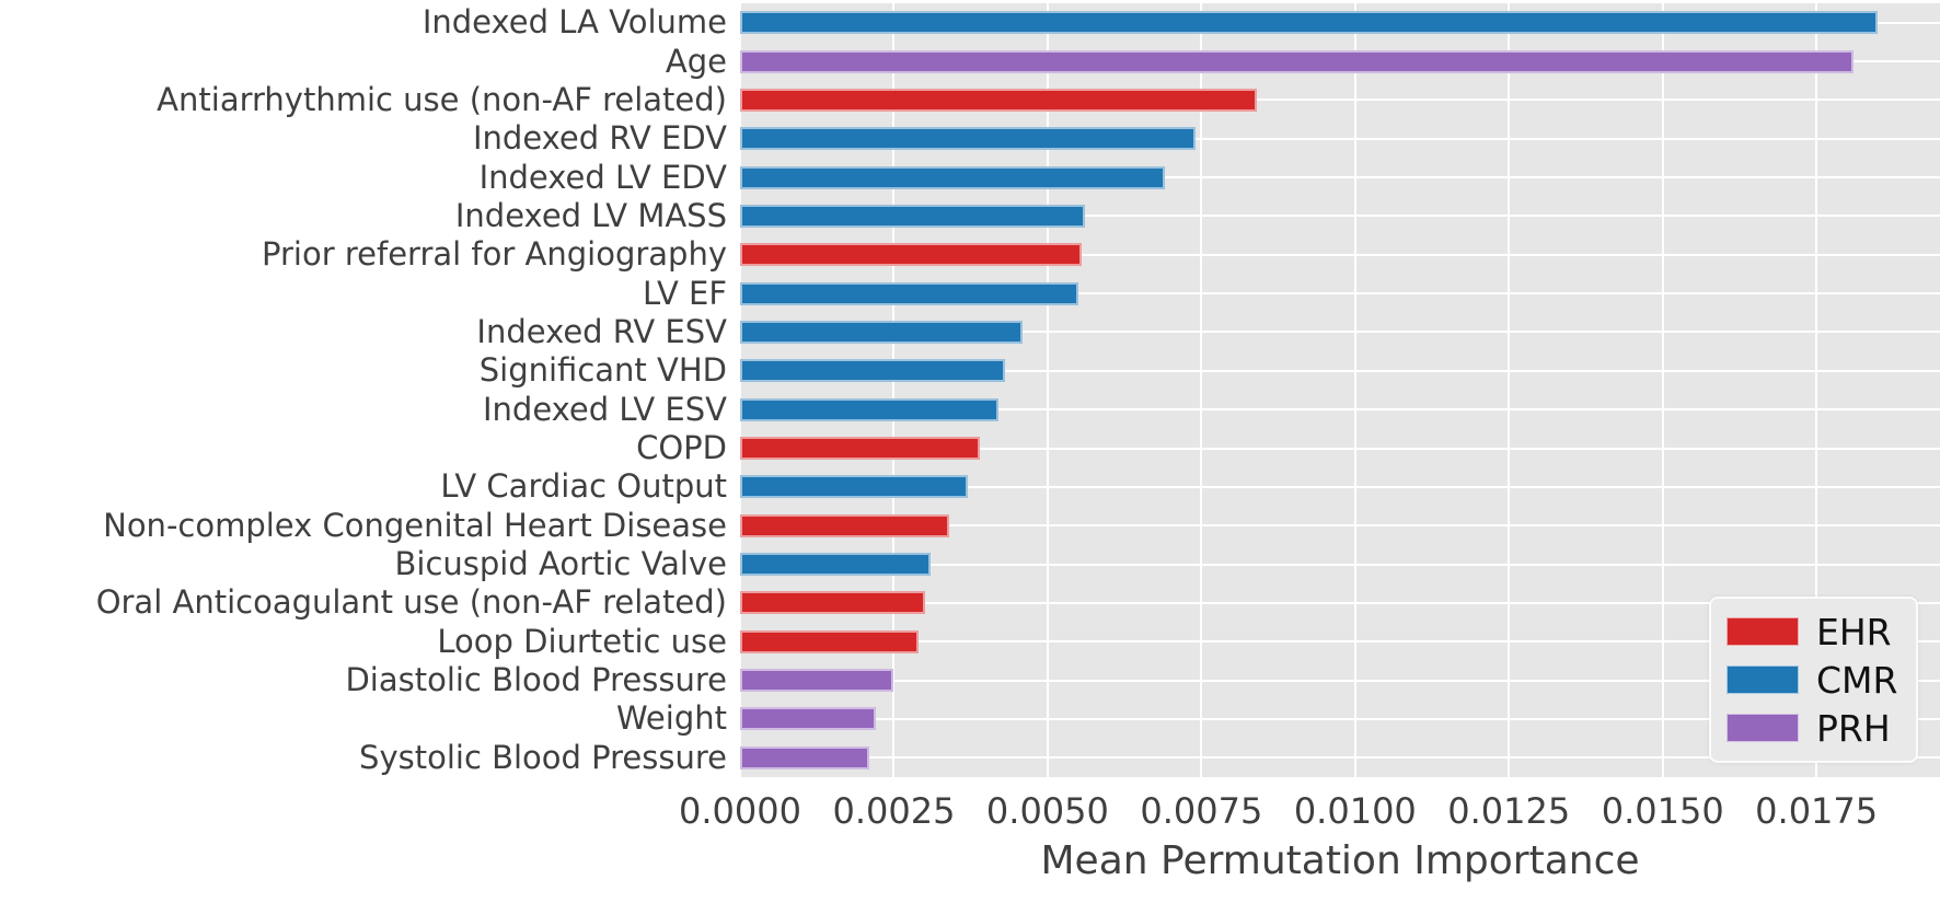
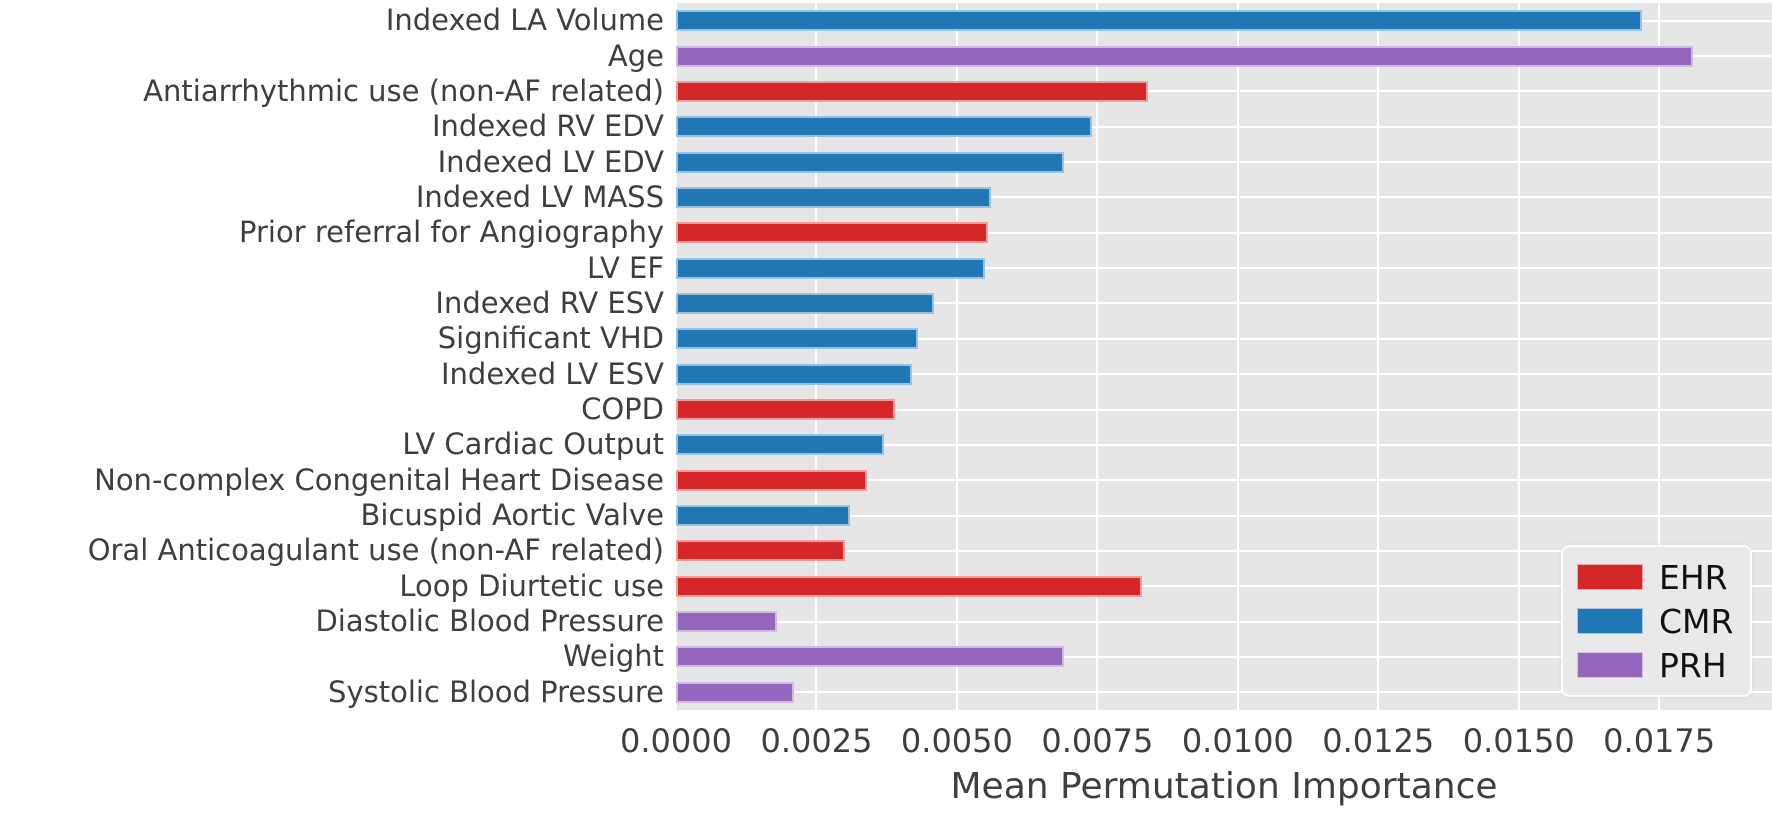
Indexed LA Volume: 0.0185 -> 0.0172
Loop Diurtetic use: 0.0029 -> 0.0083
Diastolic Blood Pressure: 0.0025 -> 0.0018
Weight: 0.0022 -> 0.0069
